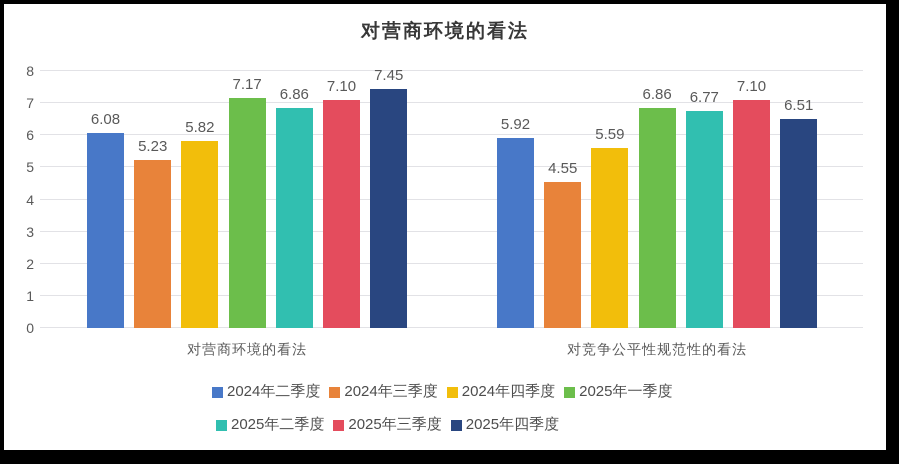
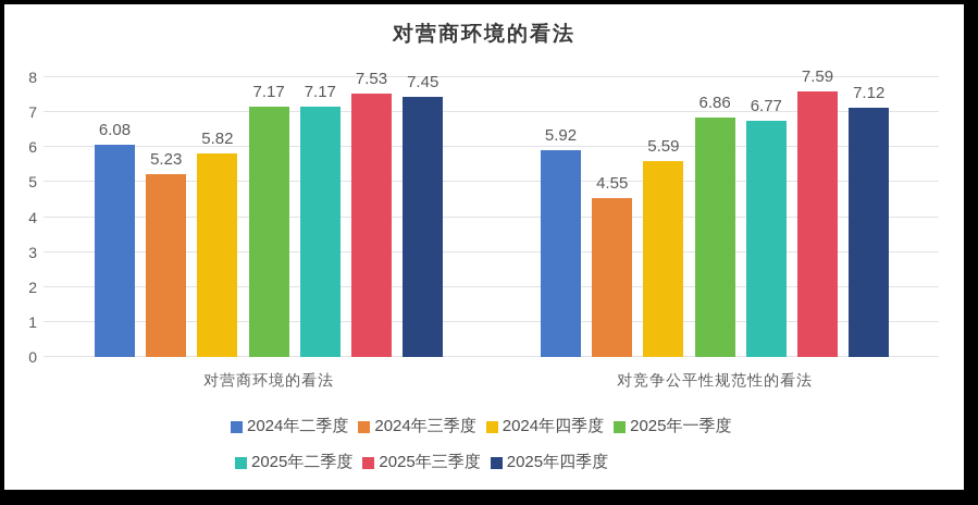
2025年二季度/对营商环境的看法: 6.86 -> 7.17
2025年三季度/对营商环境的看法: 7.10 -> 7.53
2025年三季度/对竞争公平性规范性的看法: 7.10 -> 7.59
2025年四季度/对竞争公平性规范性的看法: 6.51 -> 7.12
